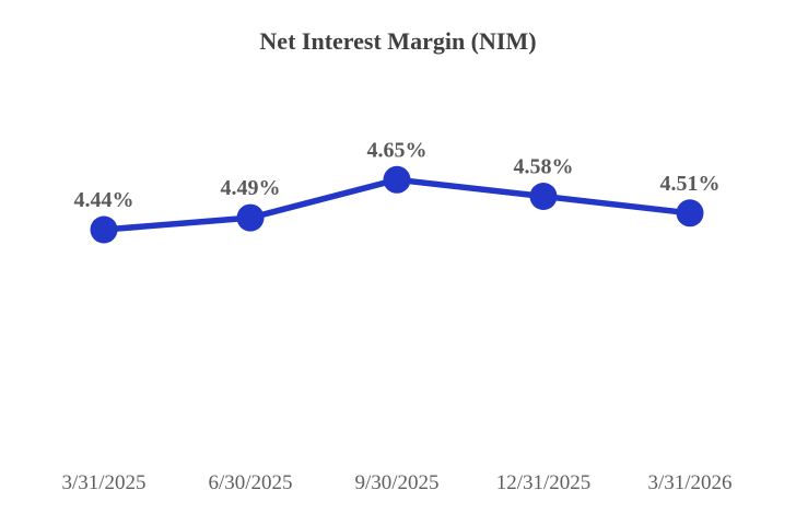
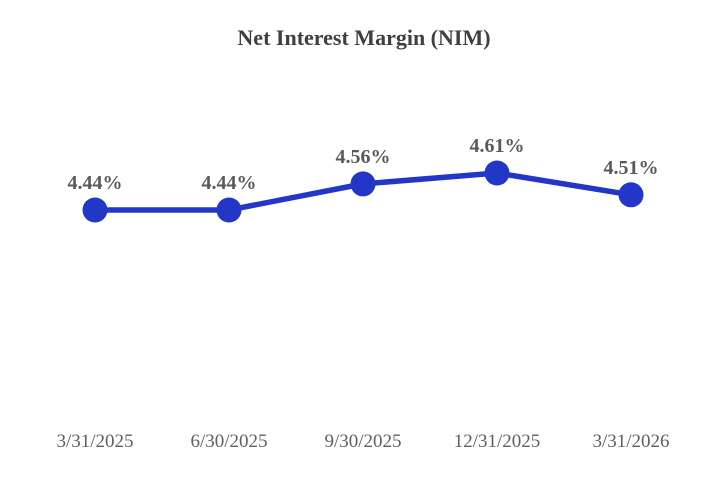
6/30/2025: 4.49% -> 4.44%
9/30/2025: 4.65% -> 4.56%
12/31/2025: 4.58% -> 4.61%
